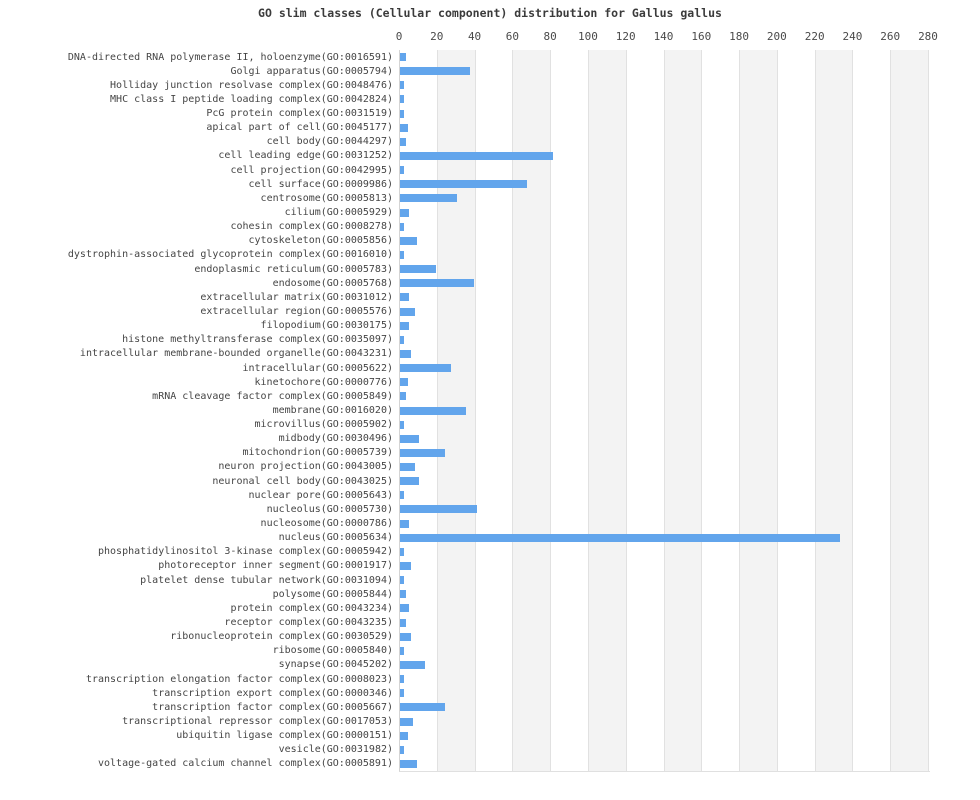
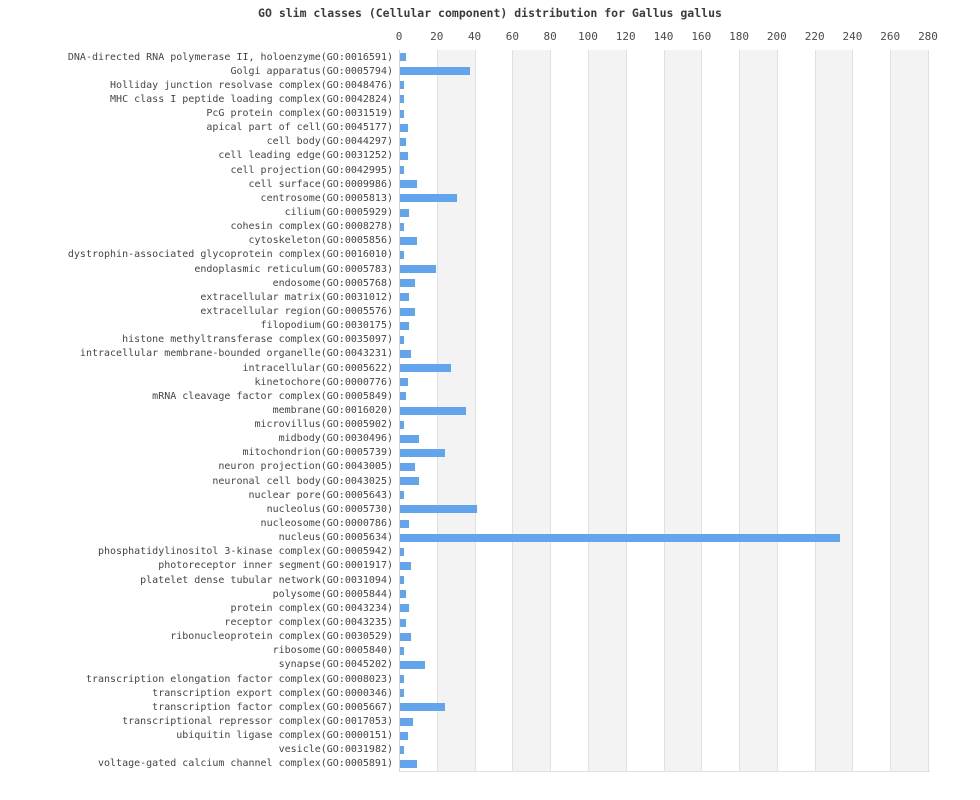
cell leading edge(GO:0031252): 81 -> 4
cell surface(GO:0009986): 67 -> 9
endosome(GO:0005768): 39 -> 8
